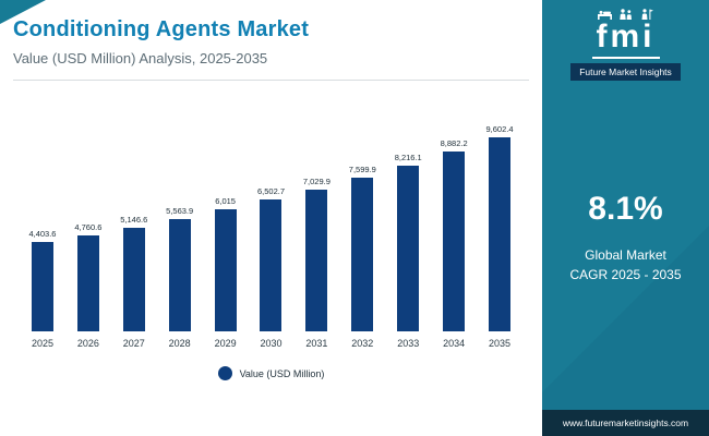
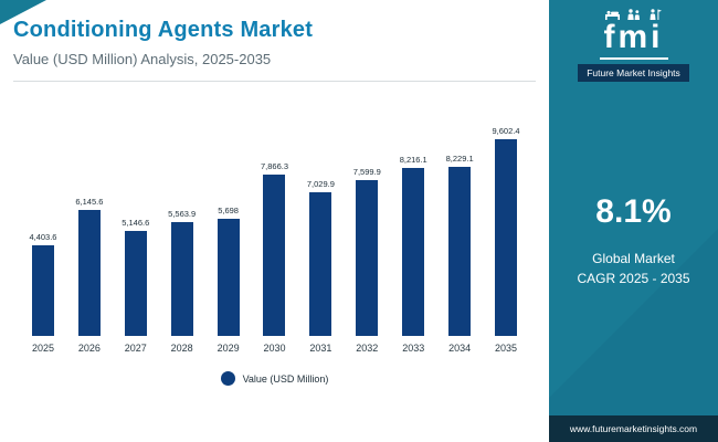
2026: 4,760.6 -> 6,145.6
2029: 6,015 -> 5,698
2030: 6,502.7 -> 7,866.3
2034: 8,882.2 -> 8,229.1
